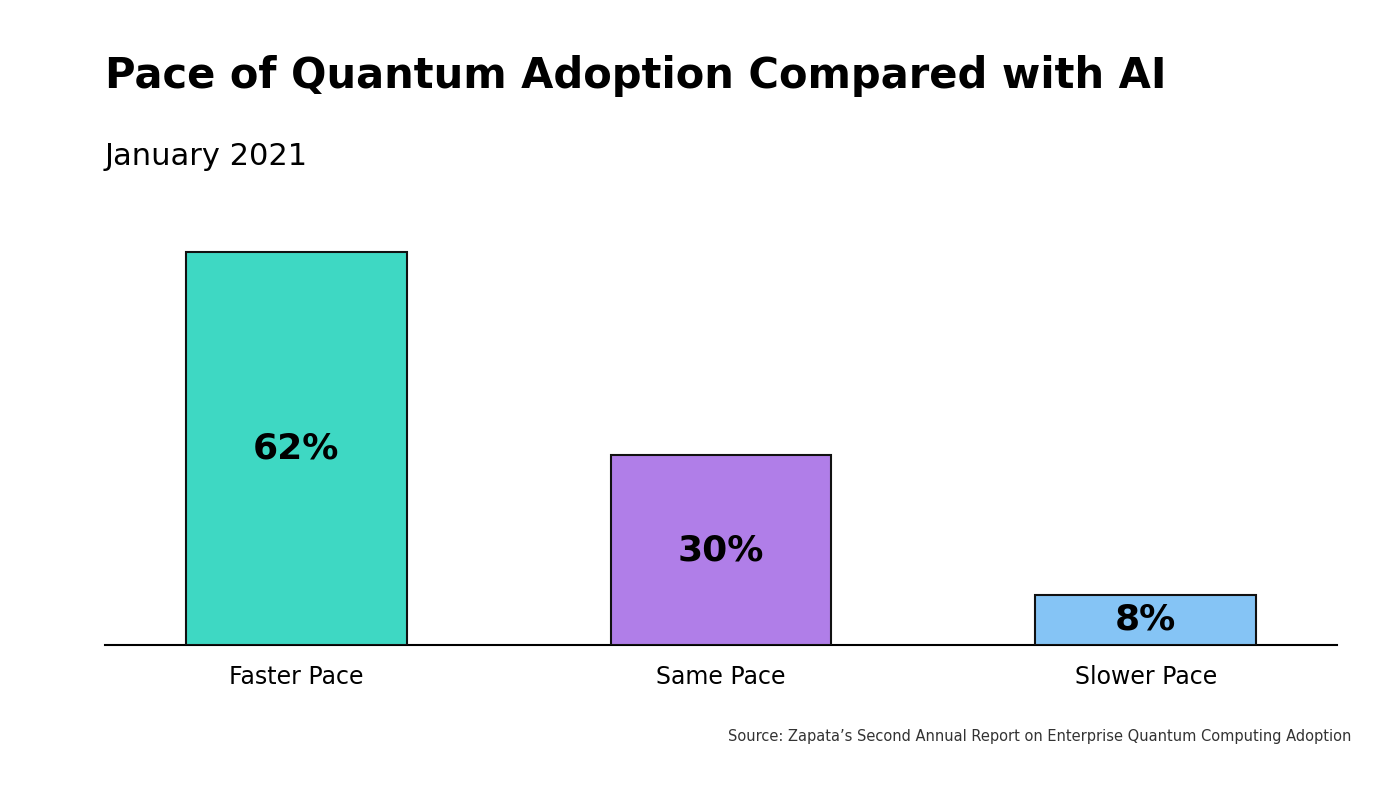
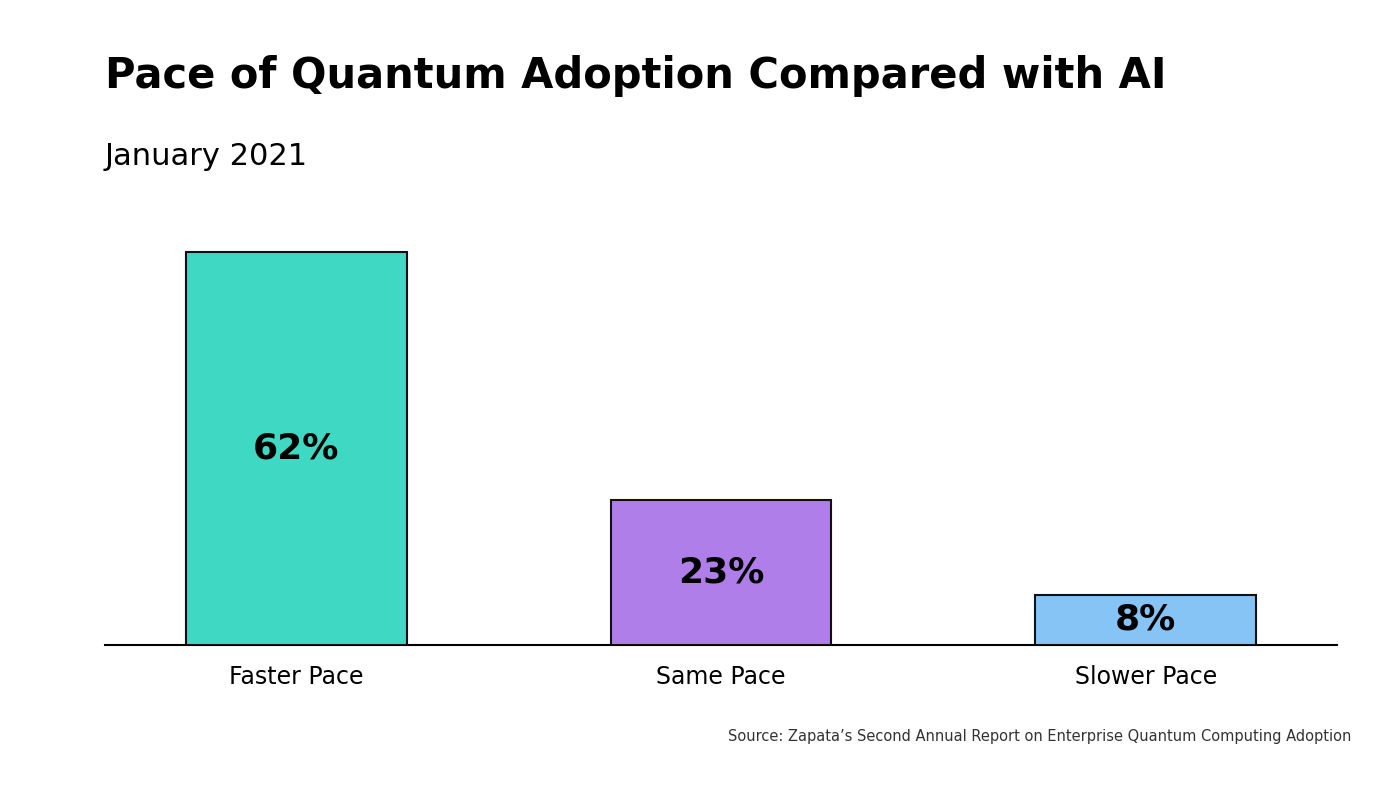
Same Pace: 30% -> 23%
